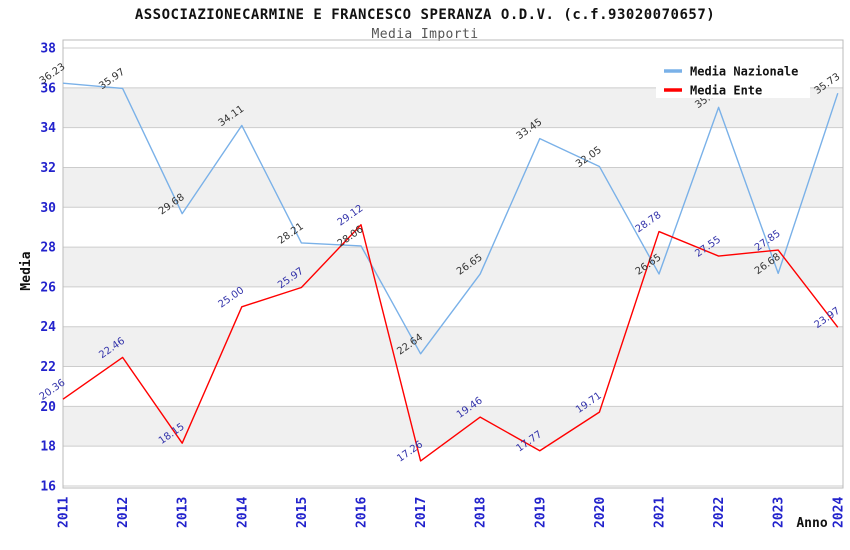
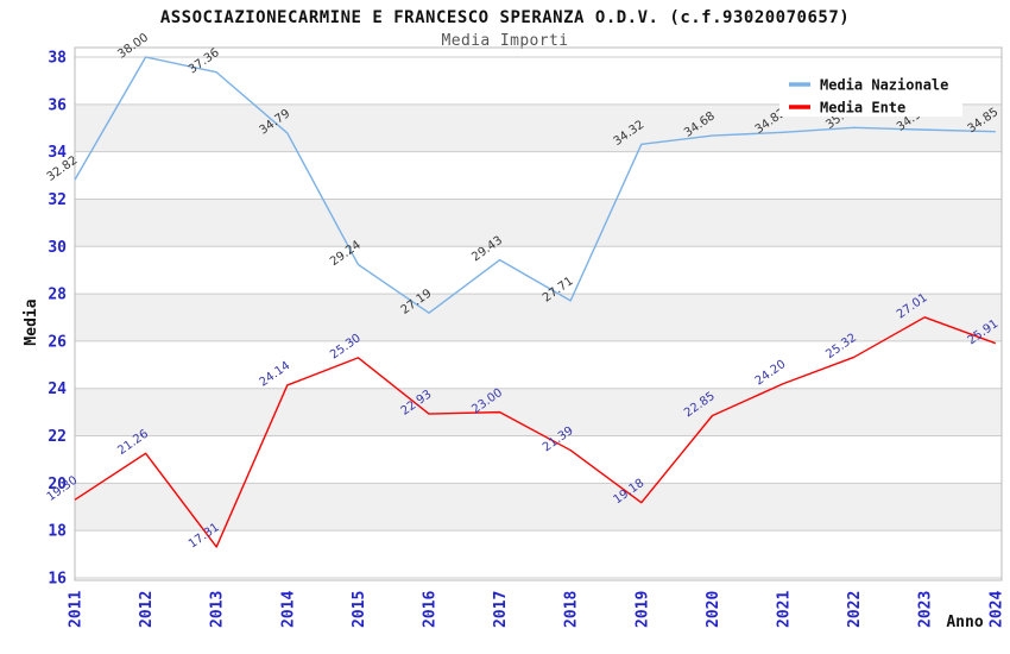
Media Nazionale/2011: 36.23 -> 32.82
Media Ente/2011: 20.36 -> 19.30
Media Nazionale/2012: 35.97 -> 38.00
Media Ente/2012: 22.46 -> 21.26
Media Nazionale/2013: 29.68 -> 37.36
Media Ente/2013: 18.15 -> 17.31
Media Nazionale/2014: 34.11 -> 34.79
Media Ente/2014: 25.00 -> 24.14
Media Nazionale/2015: 28.21 -> 29.24
Media Ente/2015: 25.97 -> 25.30
Media Nazionale/2016: 28.06 -> 27.19
Media Ente/2016: 29.12 -> 22.93
Media Nazionale/2017: 22.64 -> 29.43
Media Ente/2017: 17.26 -> 23.00
Media Nazionale/2018: 26.65 -> 27.71
Media Ente/2018: 19.46 -> 21.39
Media Nazionale/2019: 33.45 -> 34.32
Media Ente/2019: 17.77 -> 19.18
Media Nazionale/2020: 32.05 -> 34.68
Media Ente/2020: 19.71 -> 22.85
Media Nazionale/2021: 26.65 -> 34.82
Media Ente/2021: 28.78 -> 24.20
Media Ente/2022: 27.55 -> 25.32
Media Nazionale/2023: 26.68 -> 34.93
Media Ente/2023: 27.85 -> 27.01
Media Nazionale/2024: 35.73 -> 34.85
Media Ente/2024: 23.97 -> 25.91
